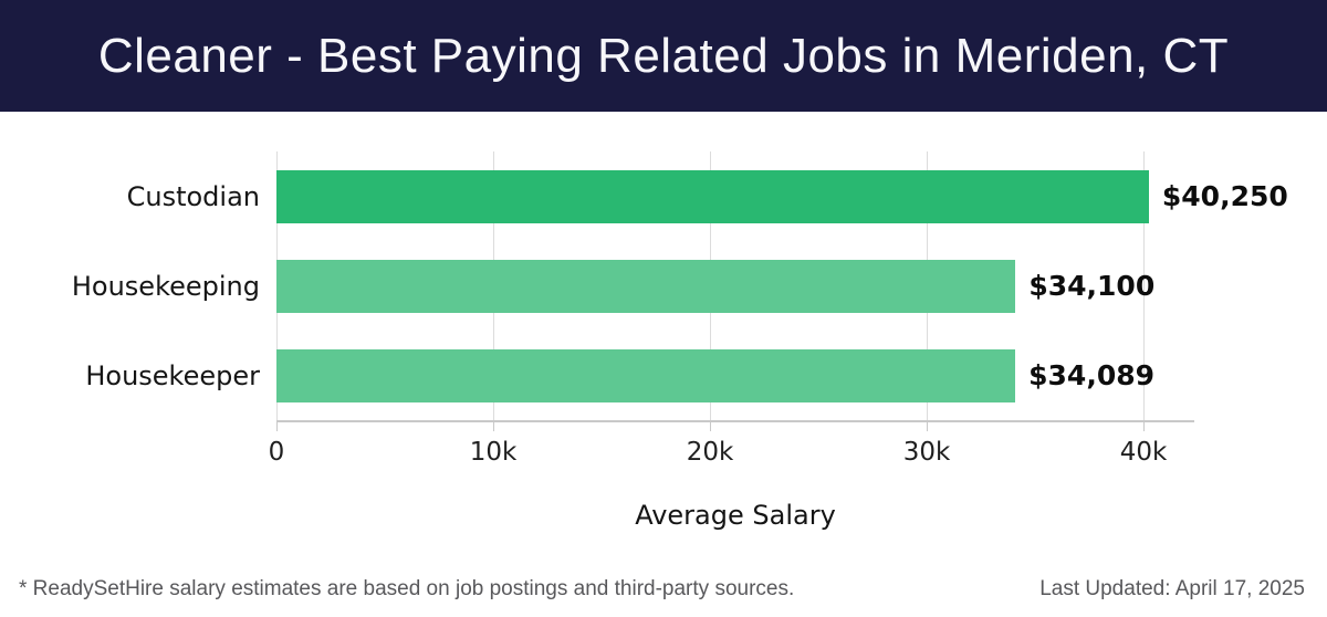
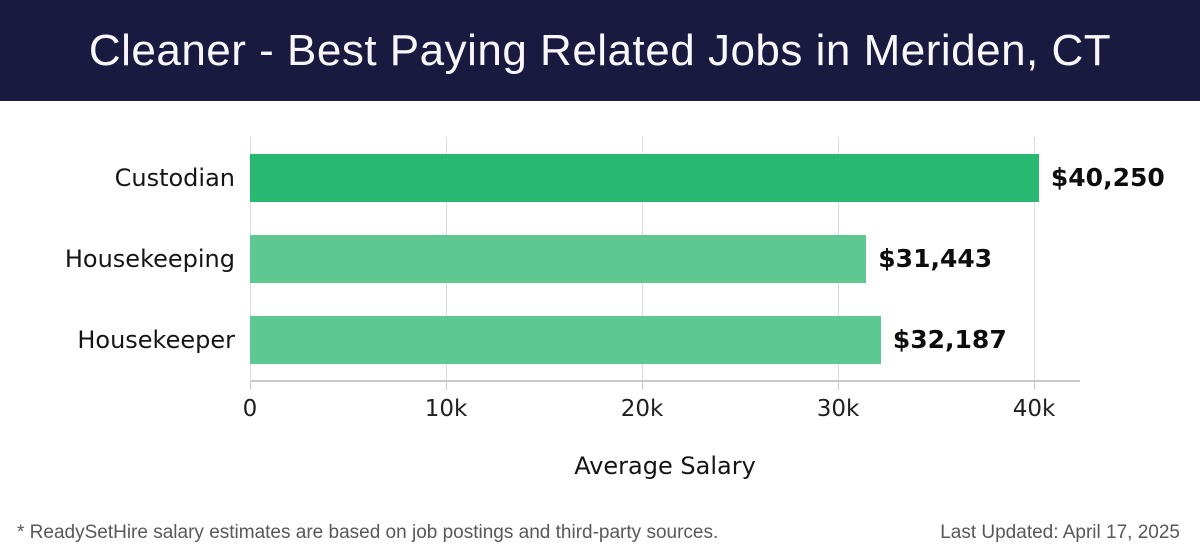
Housekeeping: $34,100 -> $31,443
Housekeeper: $34,089 -> $32,187
